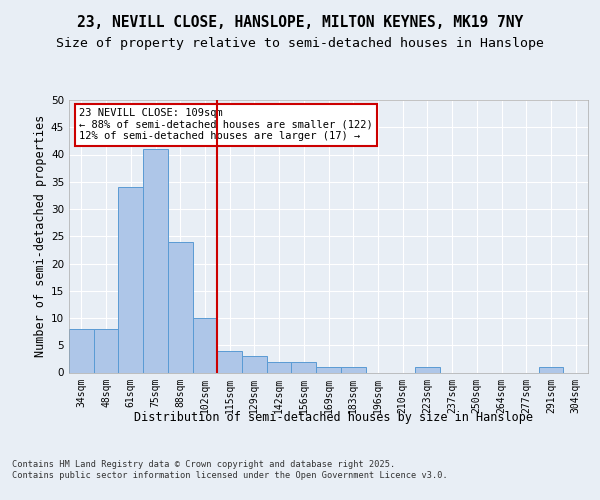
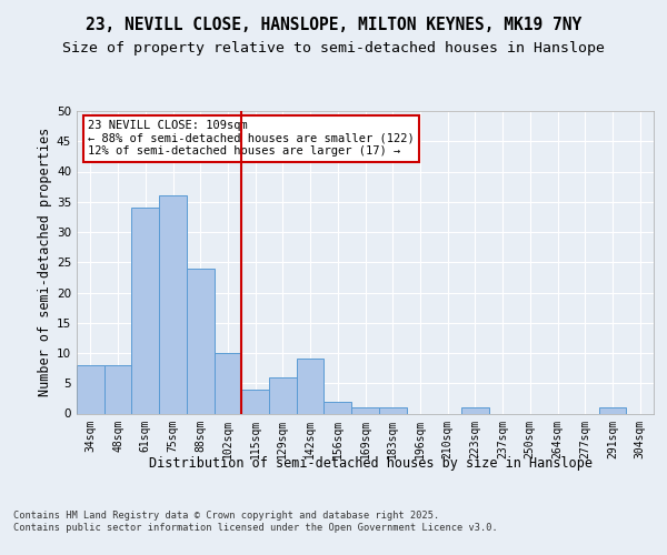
75sqm: 41 -> 36
129sqm: 3 -> 6
142sqm: 2 -> 9
